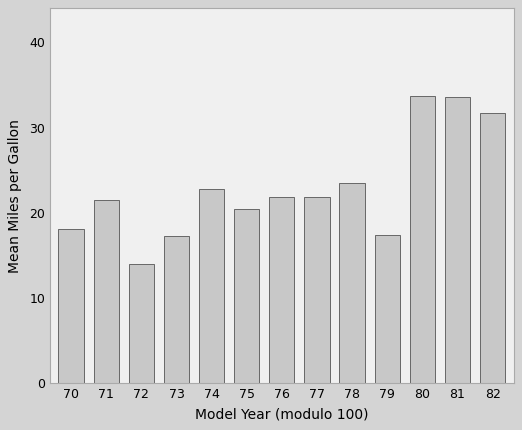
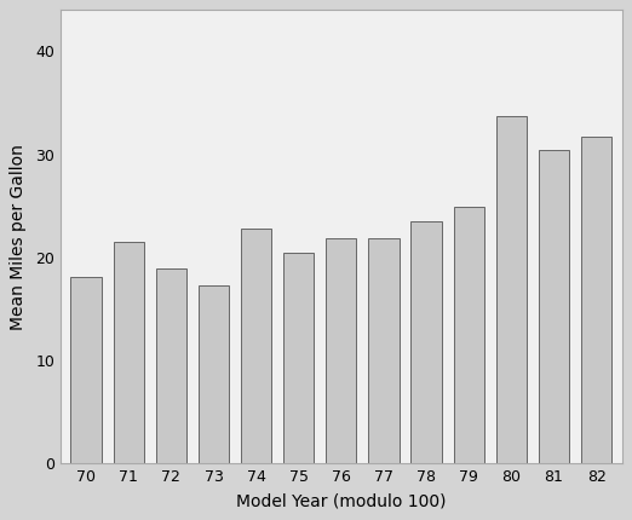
72: 14.0 -> 18.9
79: 17.4 -> 24.9
81: 33.6 -> 30.4
